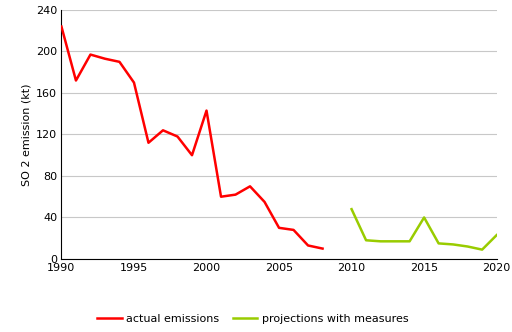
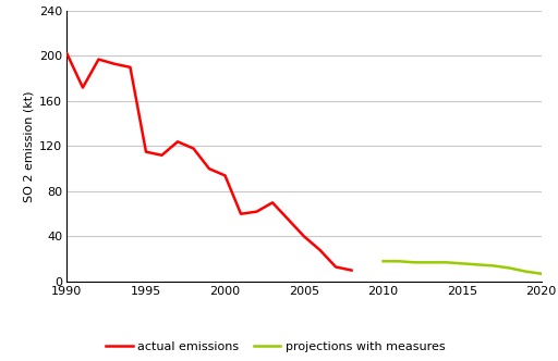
actual emissions/1990: 224 -> 202
actual emissions/1995: 170 -> 115
actual emissions/2000: 143 -> 94
actual emissions/2005: 30 -> 40
projections with measures/2010: 48 -> 18
projections with measures/2015: 40 -> 16
projections with measures/2020: 23 -> 7
